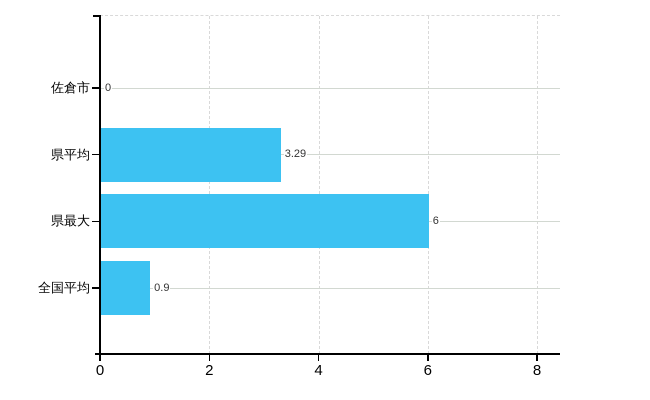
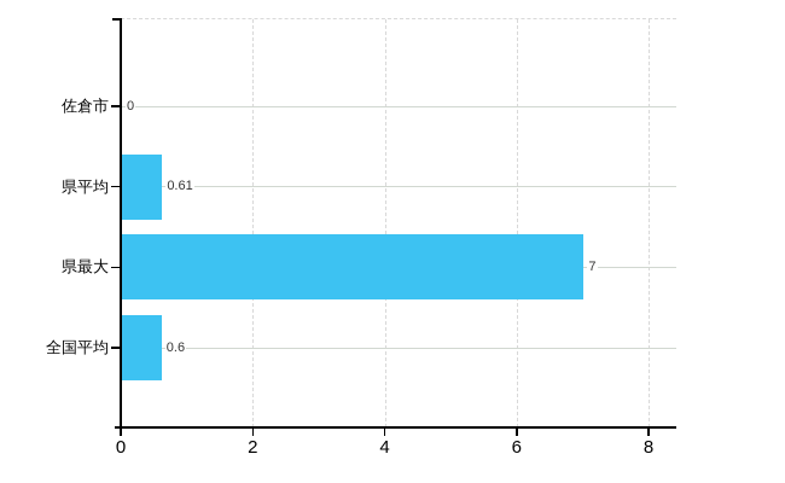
県平均: 3.29 -> 0.61
県最大: 6 -> 7
全国平均: 0.9 -> 0.6
